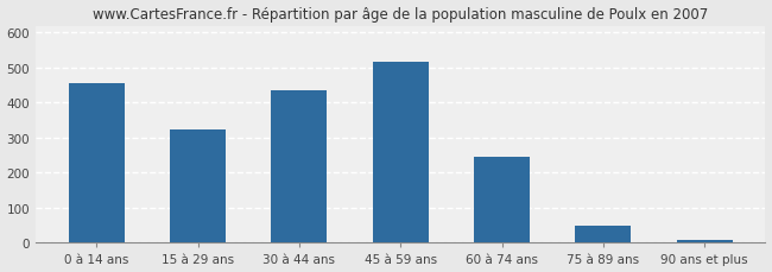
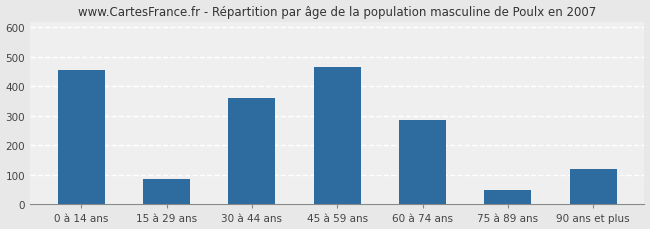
15 à 29 ans: 325 -> 85
30 à 44 ans: 435 -> 360
45 à 59 ans: 515 -> 465
60 à 74 ans: 247 -> 285
90 ans et plus: 8 -> 120
